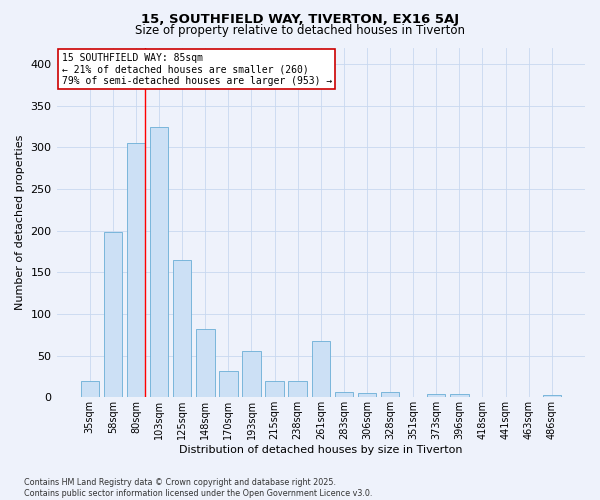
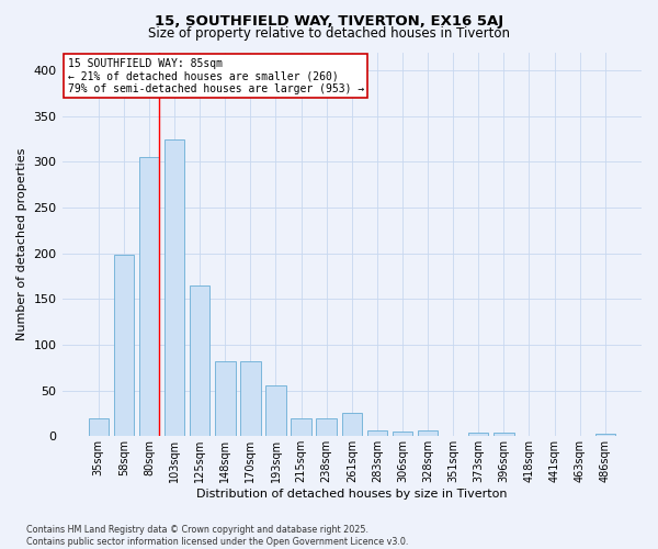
170sqm: 32 -> 82
261sqm: 68 -> 25
